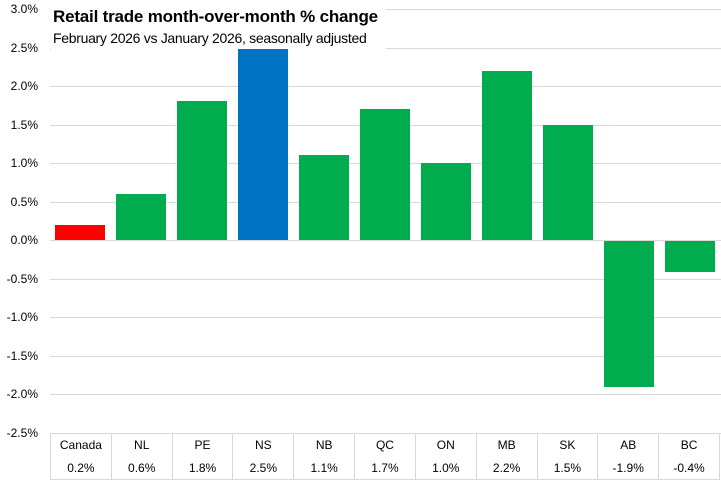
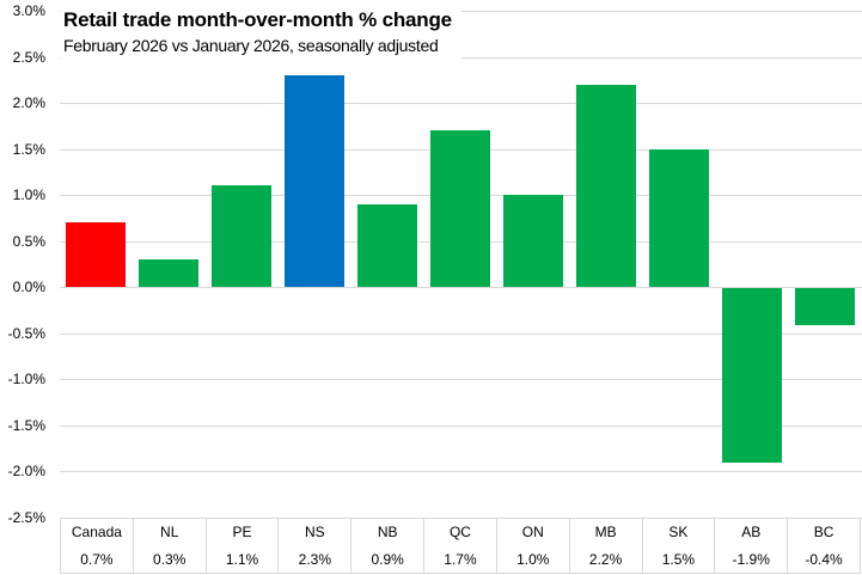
Canada: 0.2% -> 0.7%
NL: 0.6% -> 0.3%
PE: 1.8% -> 1.1%
NS: 2.5% -> 2.3%
NB: 1.1% -> 0.9%
